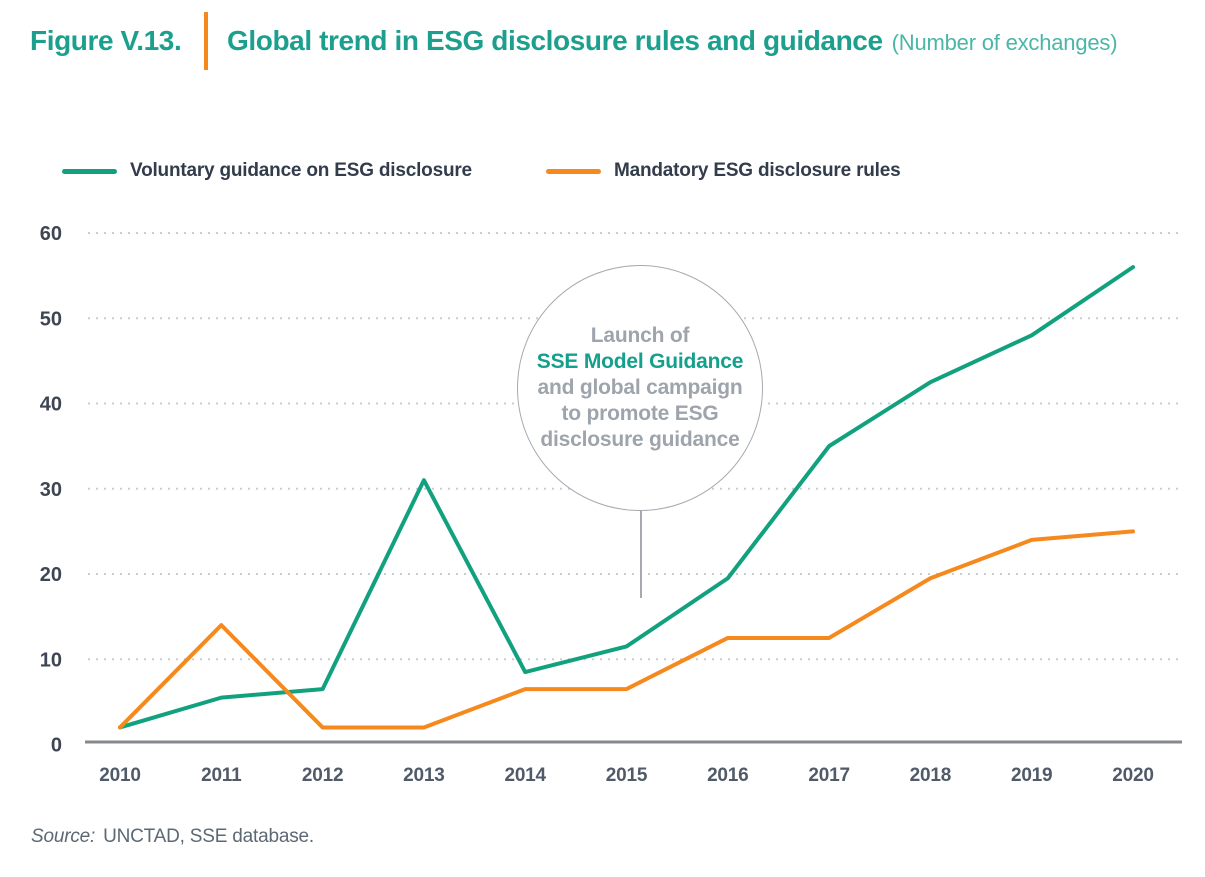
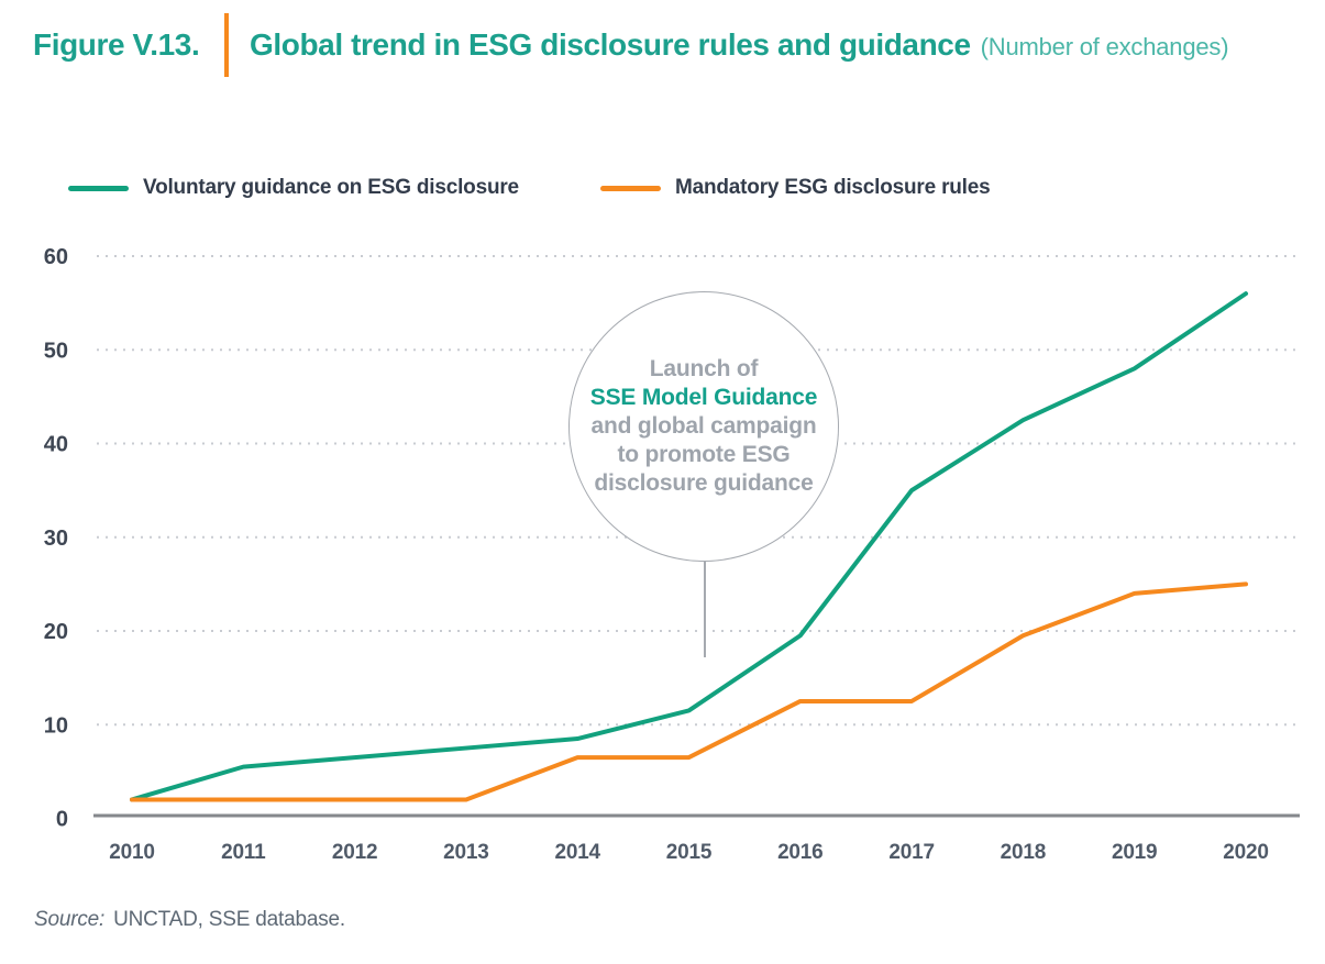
Mandatory ESG disclosure rules/2011: 14 -> 2
Voluntary guidance on ESG disclosure/2013: 31 -> 8
